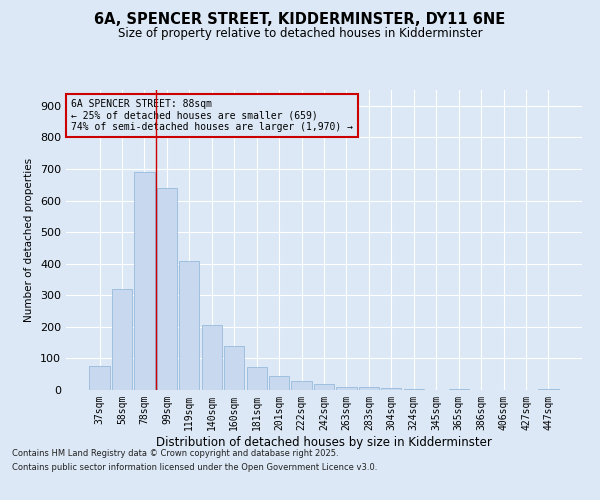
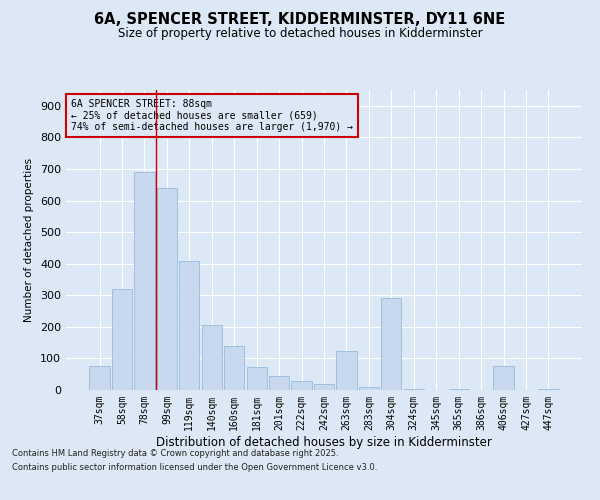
263sqm: 10 -> 125
304sqm: 5 -> 290
406sqm: 1 -> 75
